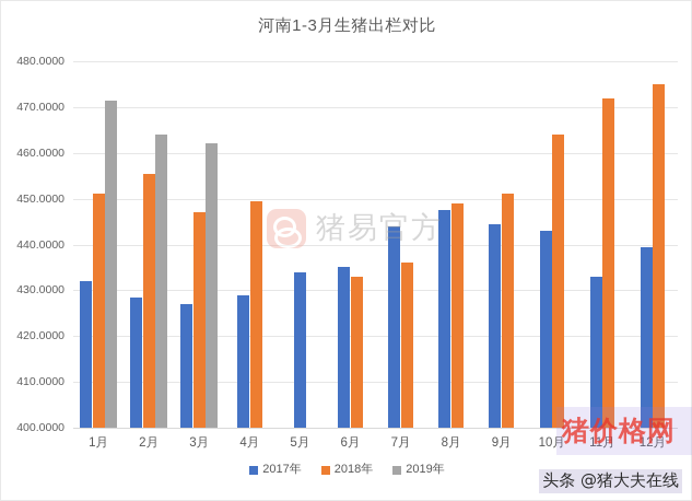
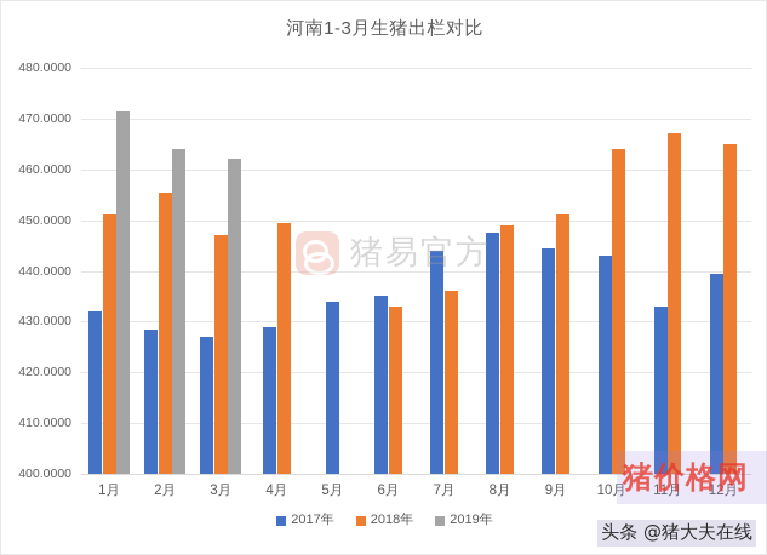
2018年/11月: 472 -> 467
2018年/12月: 475 -> 465
